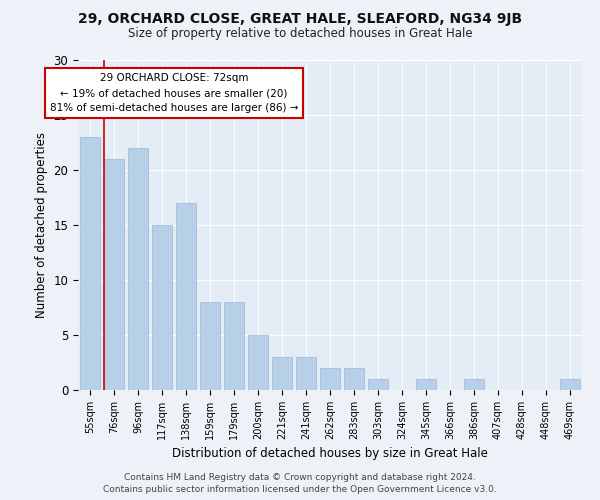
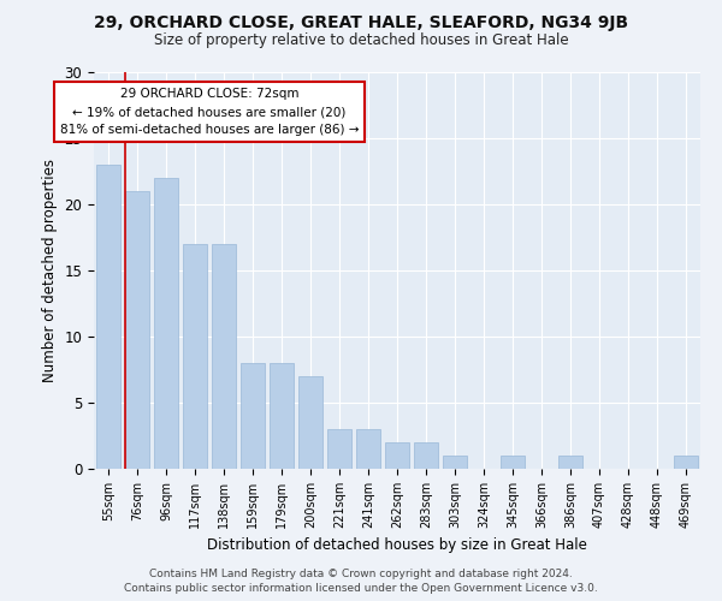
117sqm: 15 -> 17
200sqm: 5 -> 7
